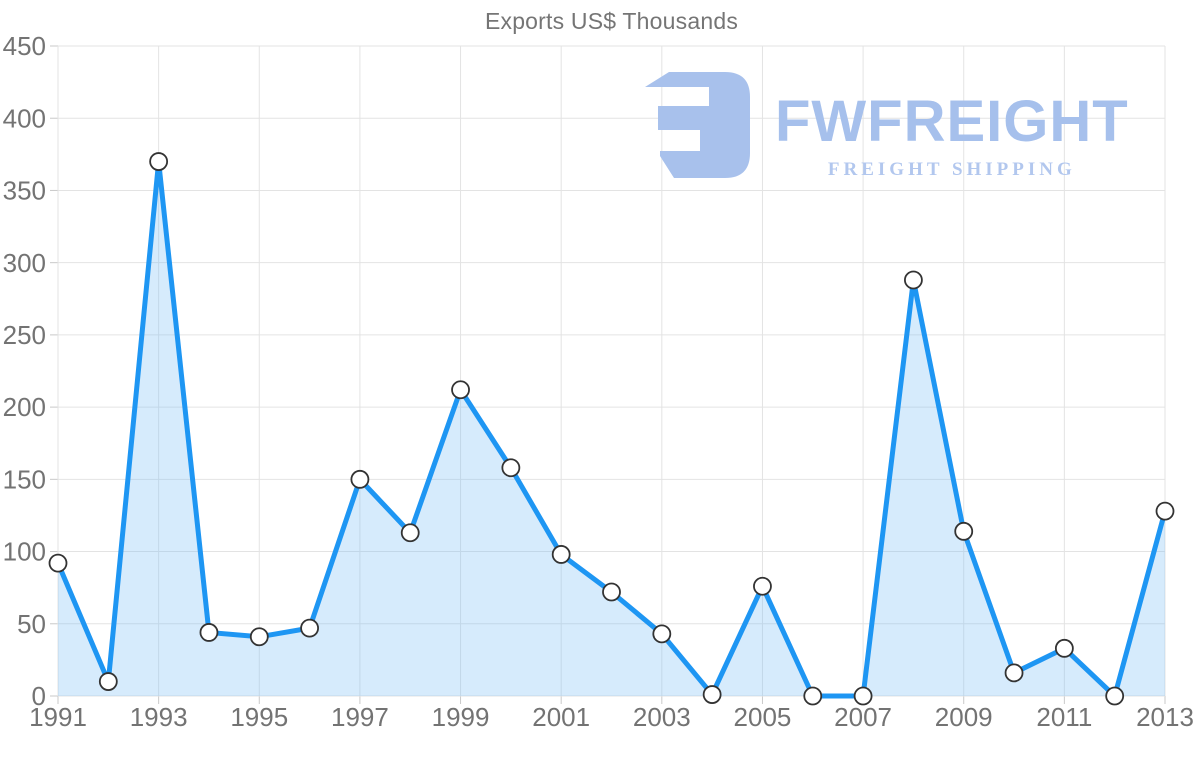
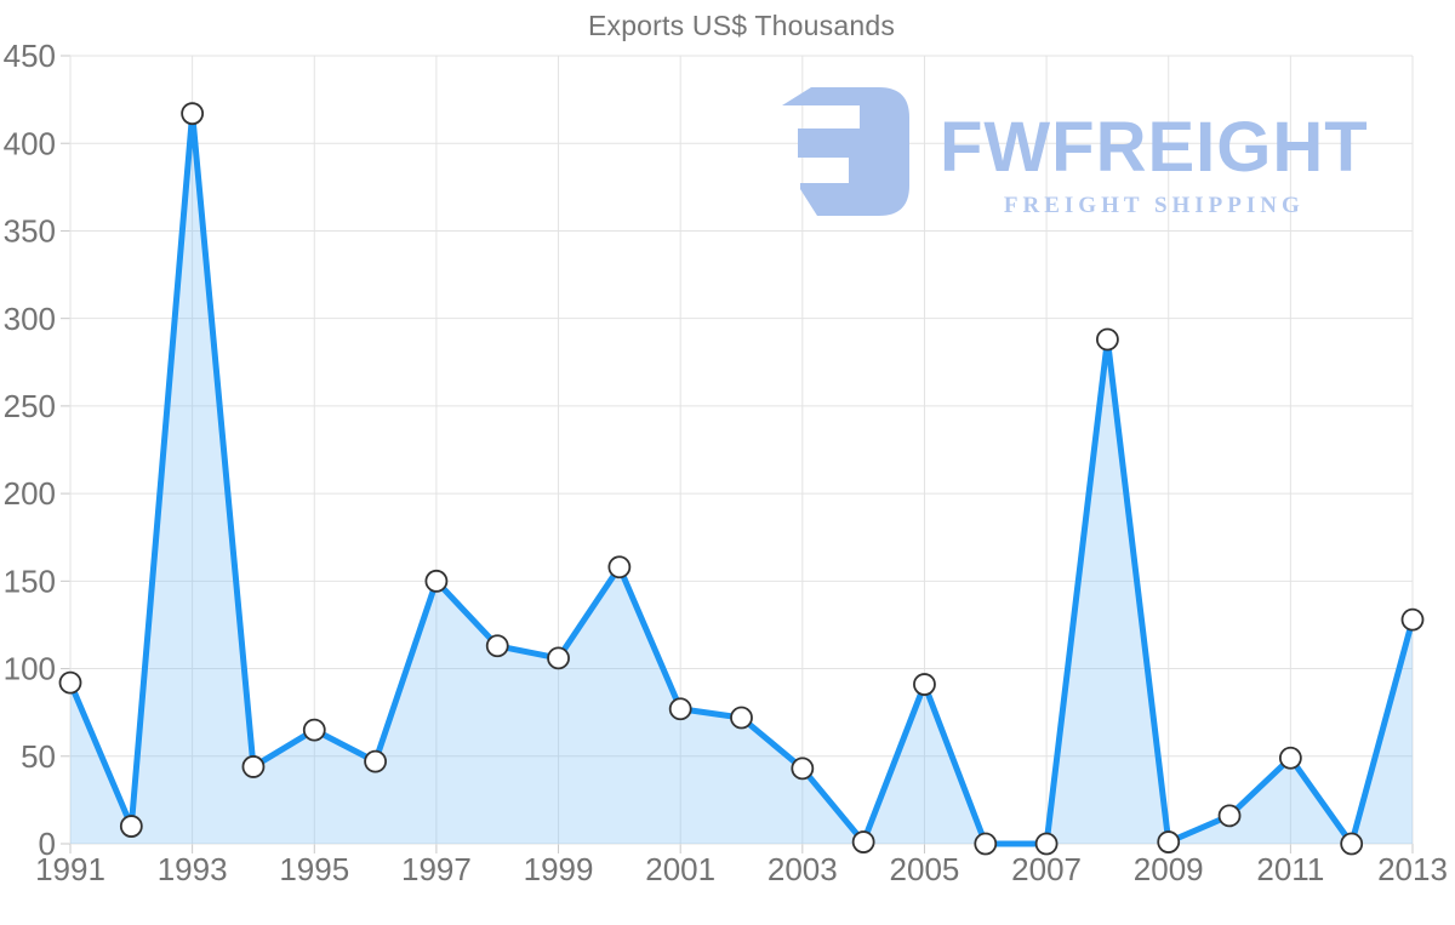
1993: 370 -> 417
1995: 41 -> 65
1999: 212 -> 106
2001: 98 -> 77
2005: 76 -> 91
2009: 114 -> 1
2011: 33 -> 49
